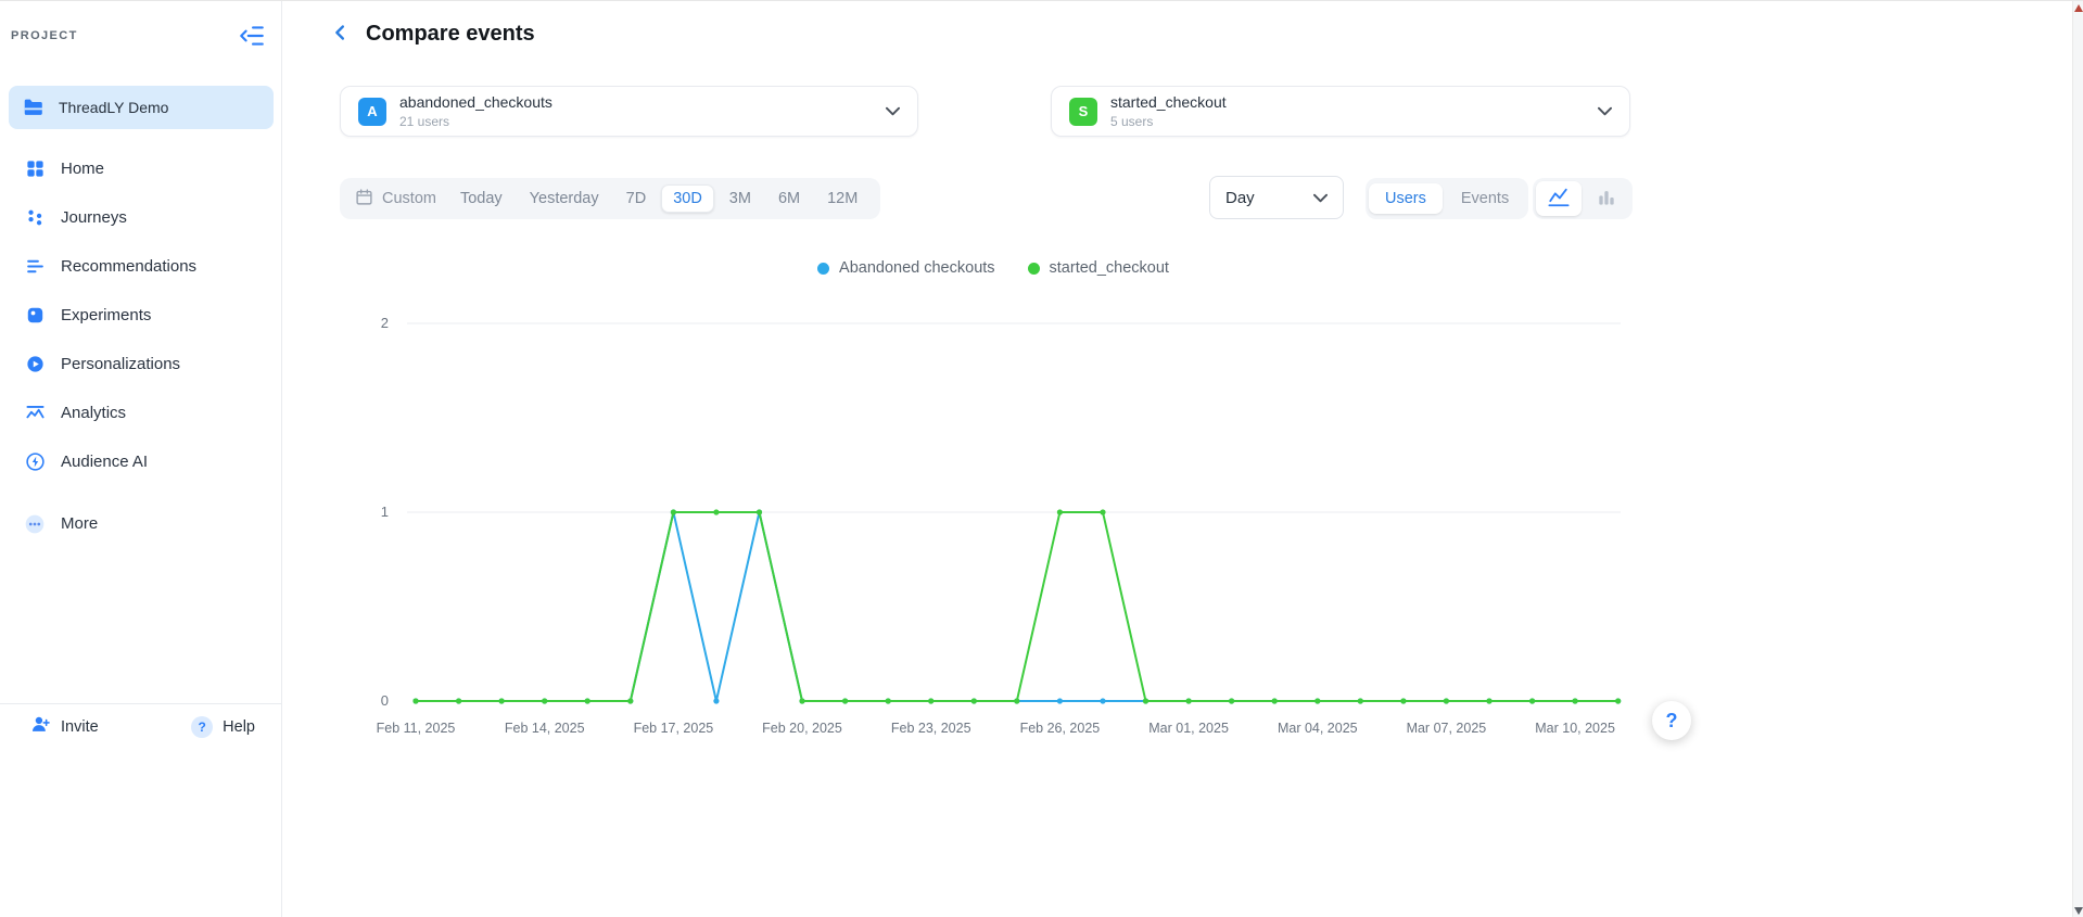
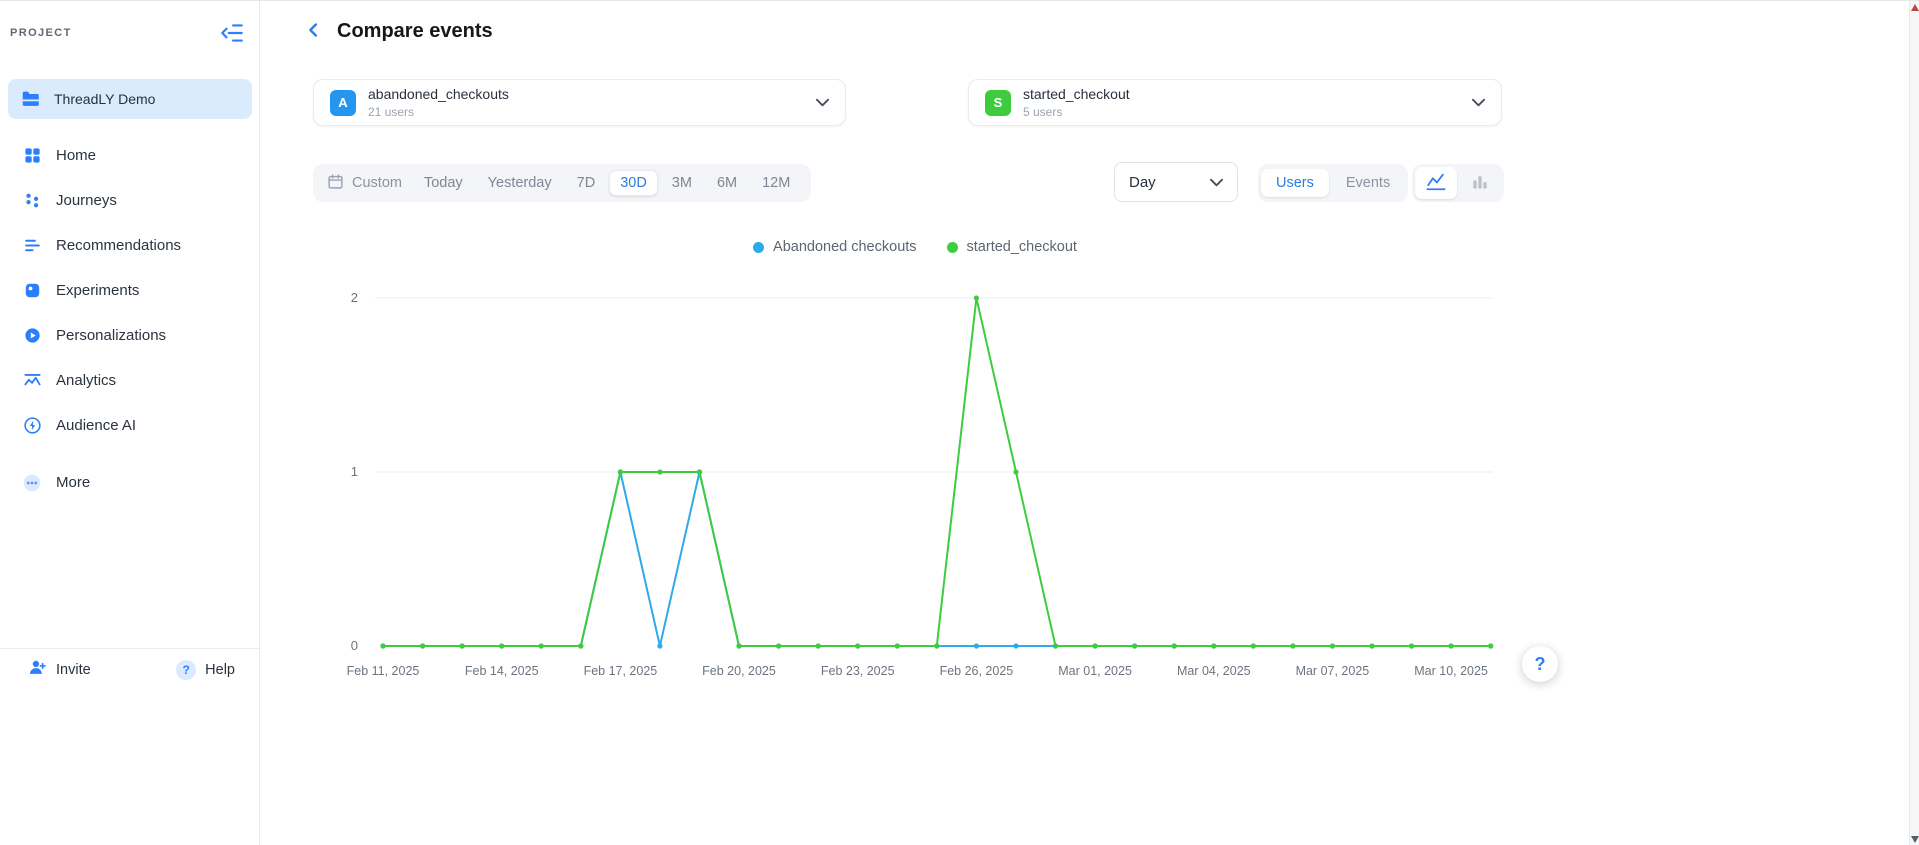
started_checkout/Feb 26, 2025: 1 -> 2
